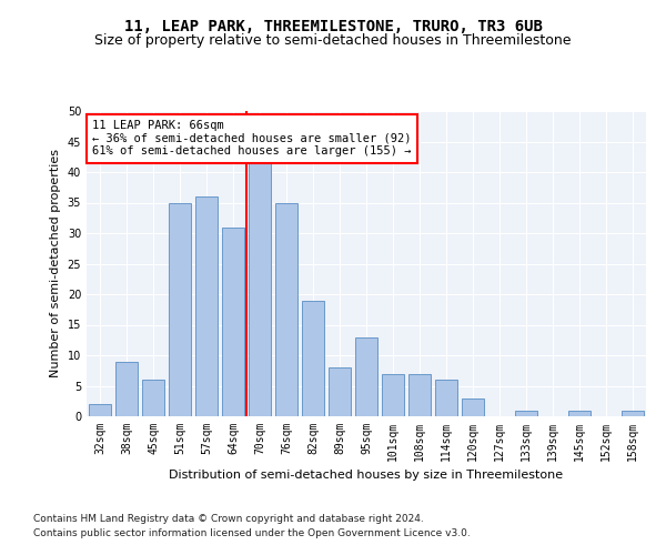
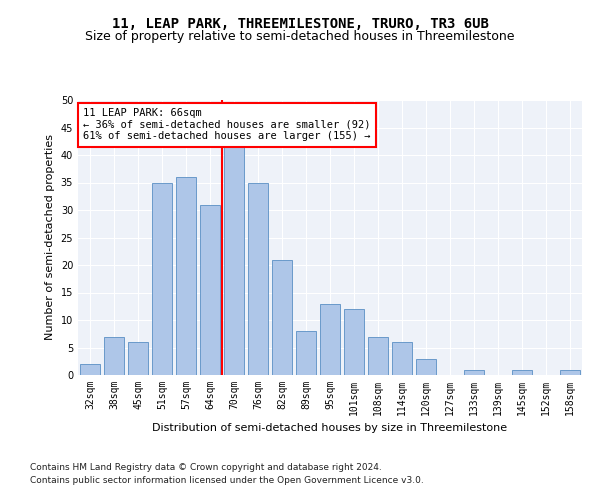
38sqm: 9 -> 7
82sqm: 19 -> 21
101sqm: 7 -> 12
